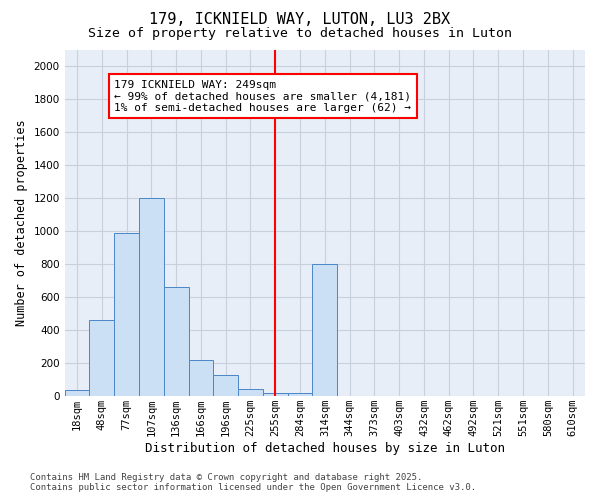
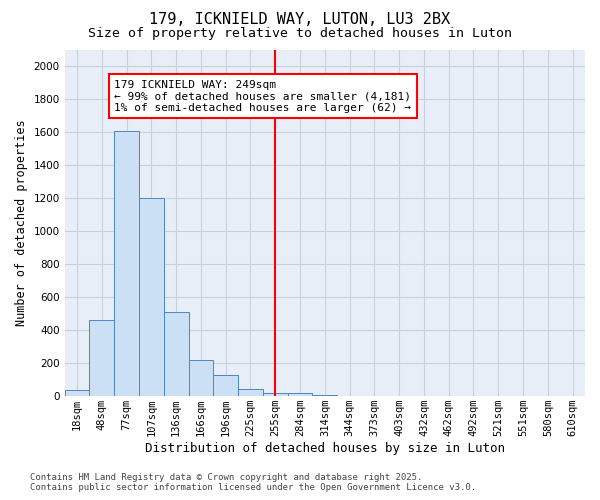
77sqm: 990 -> 1610
136sqm: 660 -> 510
314sqm: 800 -> 10
